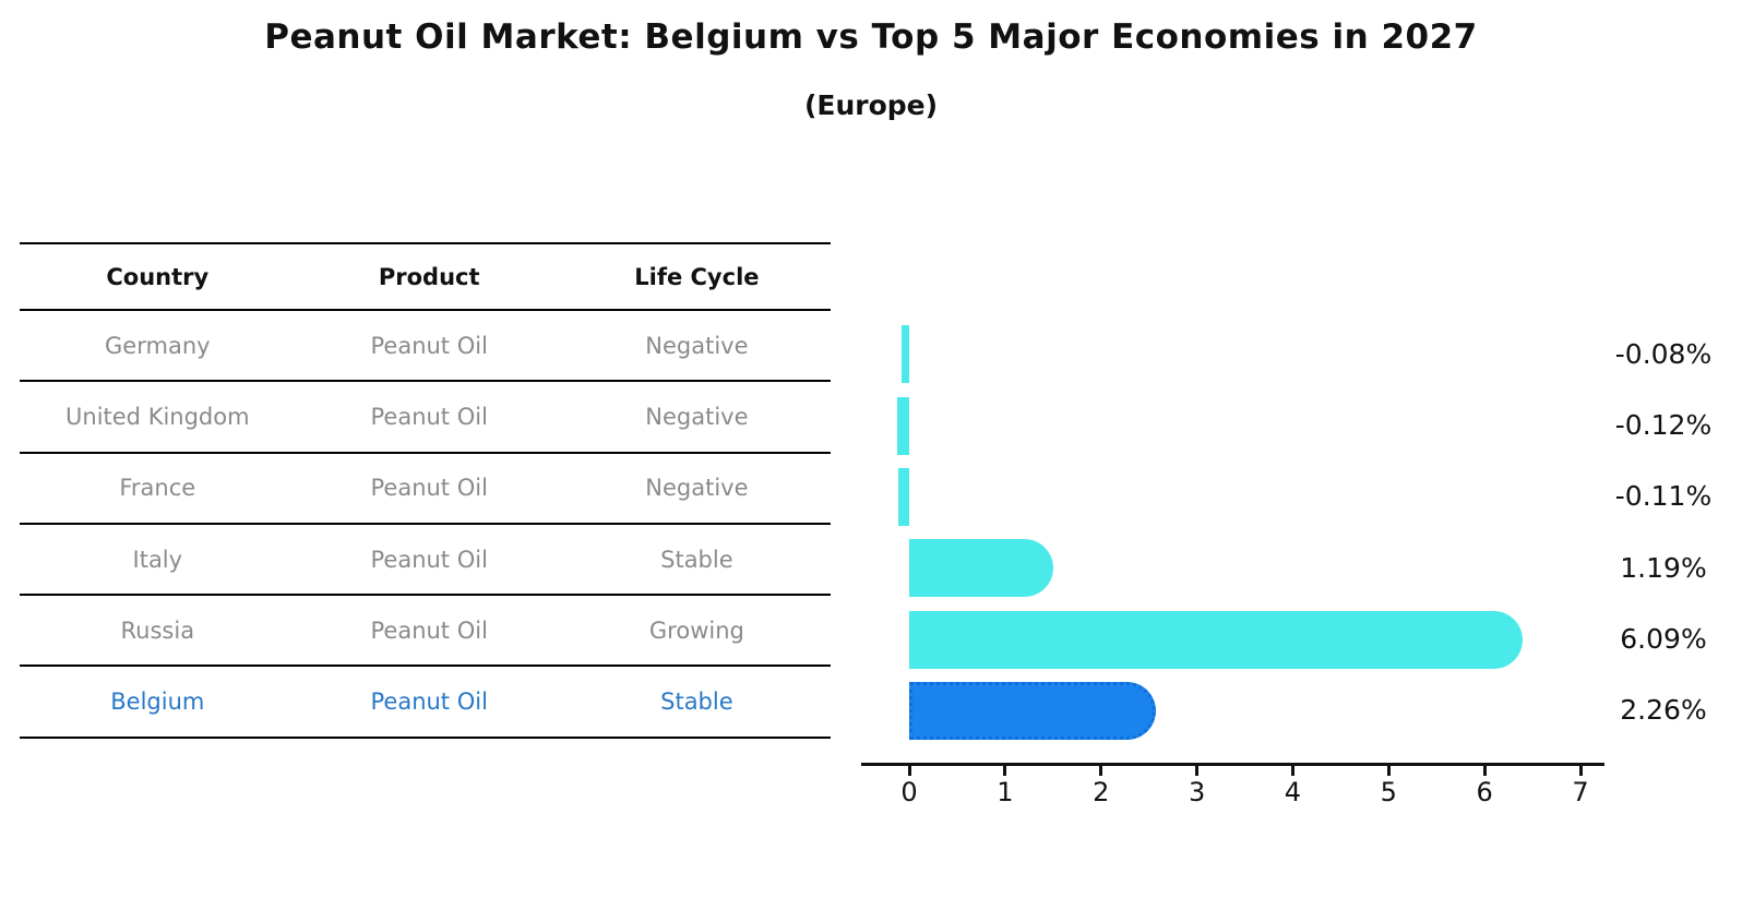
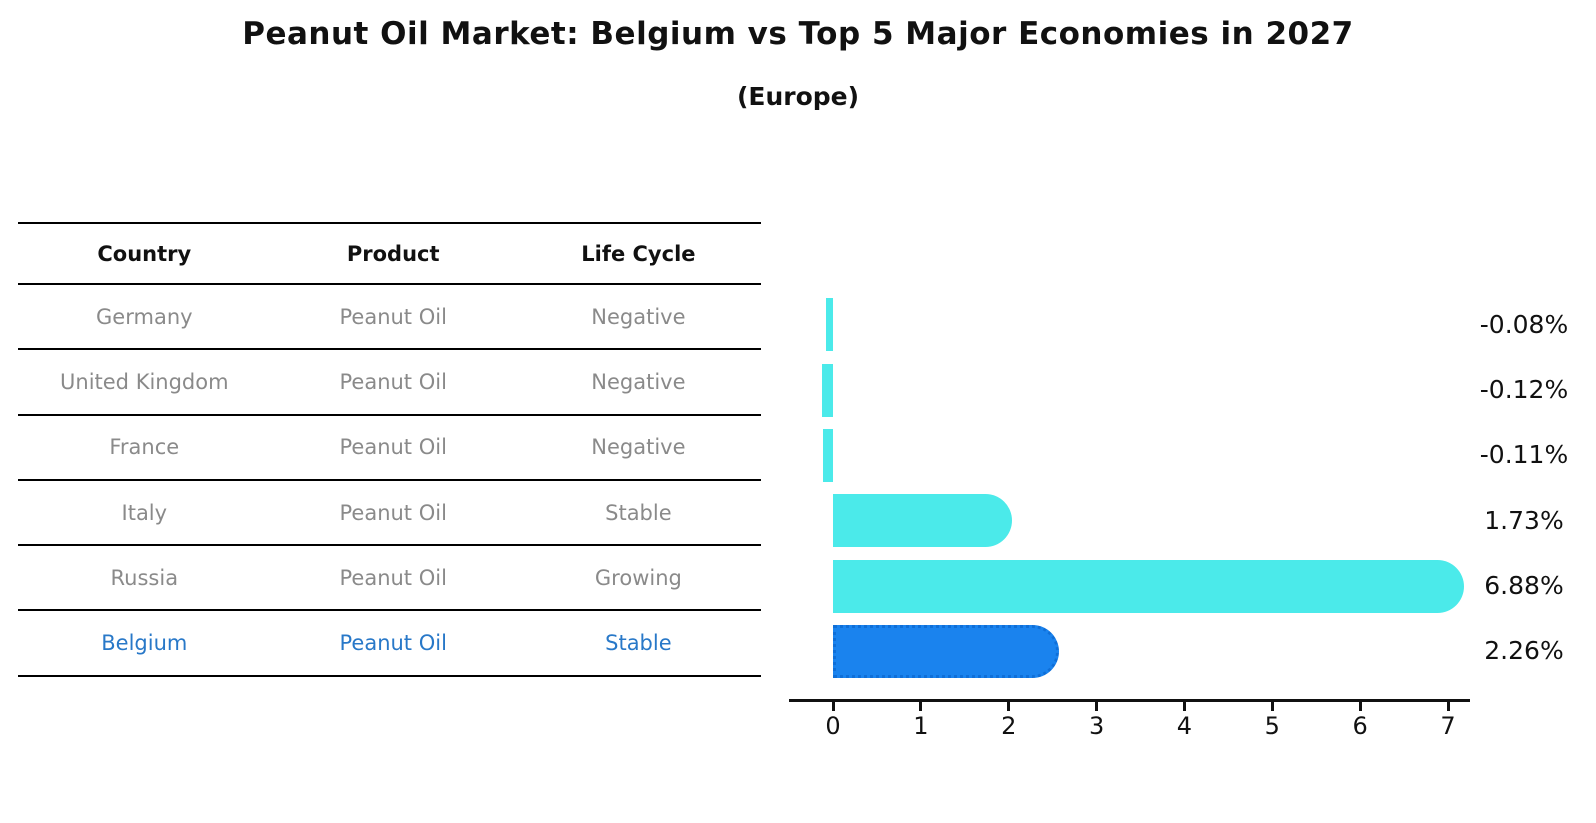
Italy: 1.19% -> 1.73%
Russia: 6.09% -> 6.88%
